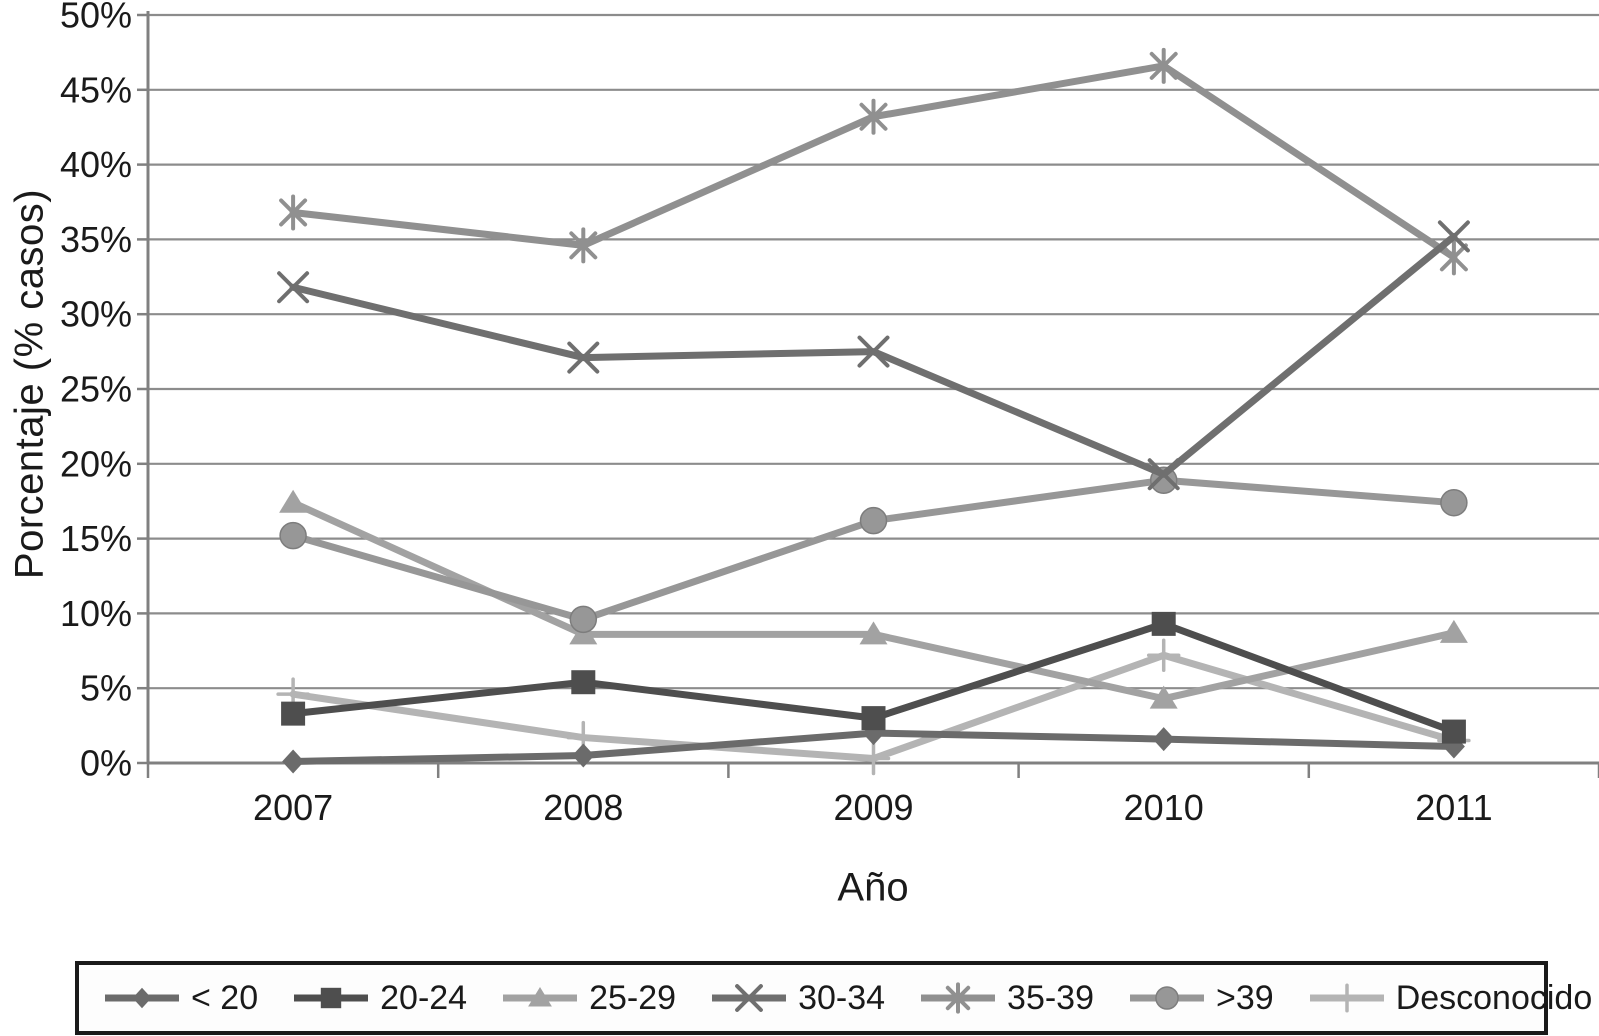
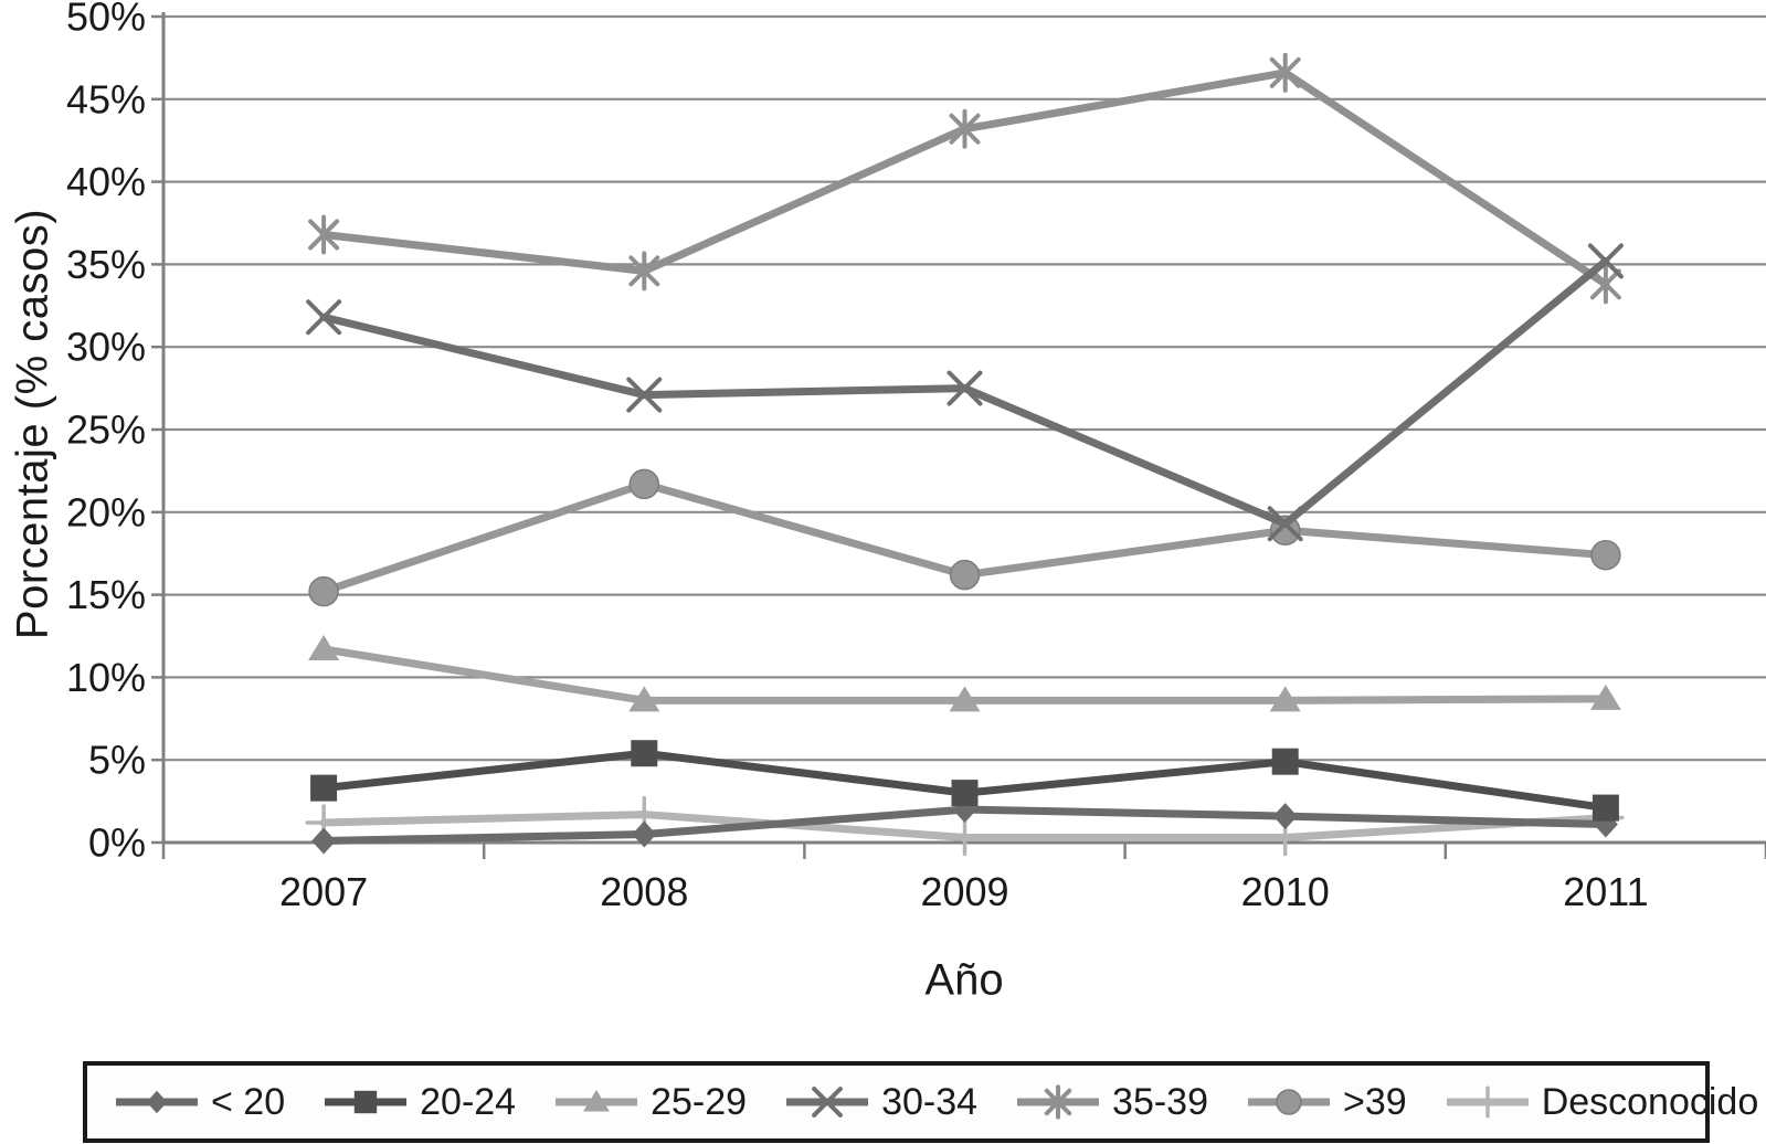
25-29/2007: 17.4% -> 11.7%
Desconocido/2007: 4.6% -> 1.2%
>39/2008: 9.6% -> 21.7%
20-24/2010: 9.3% -> 4.9%
25-29/2010: 4.3% -> 8.6%
Desconocido/2010: 7.2% -> 0.3%
